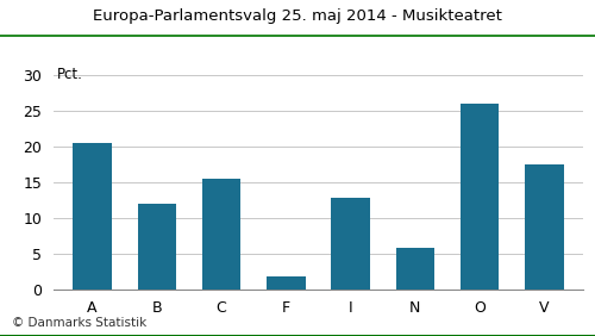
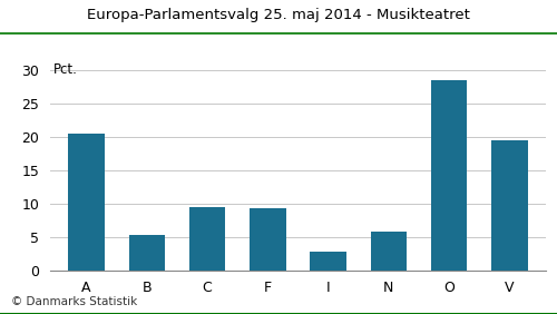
B: 12.0 -> 5.2
C: 15.4 -> 9.5
F: 1.8 -> 9.3
I: 12.8 -> 2.8
O: 26.0 -> 28.4
V: 17.4 -> 19.5
